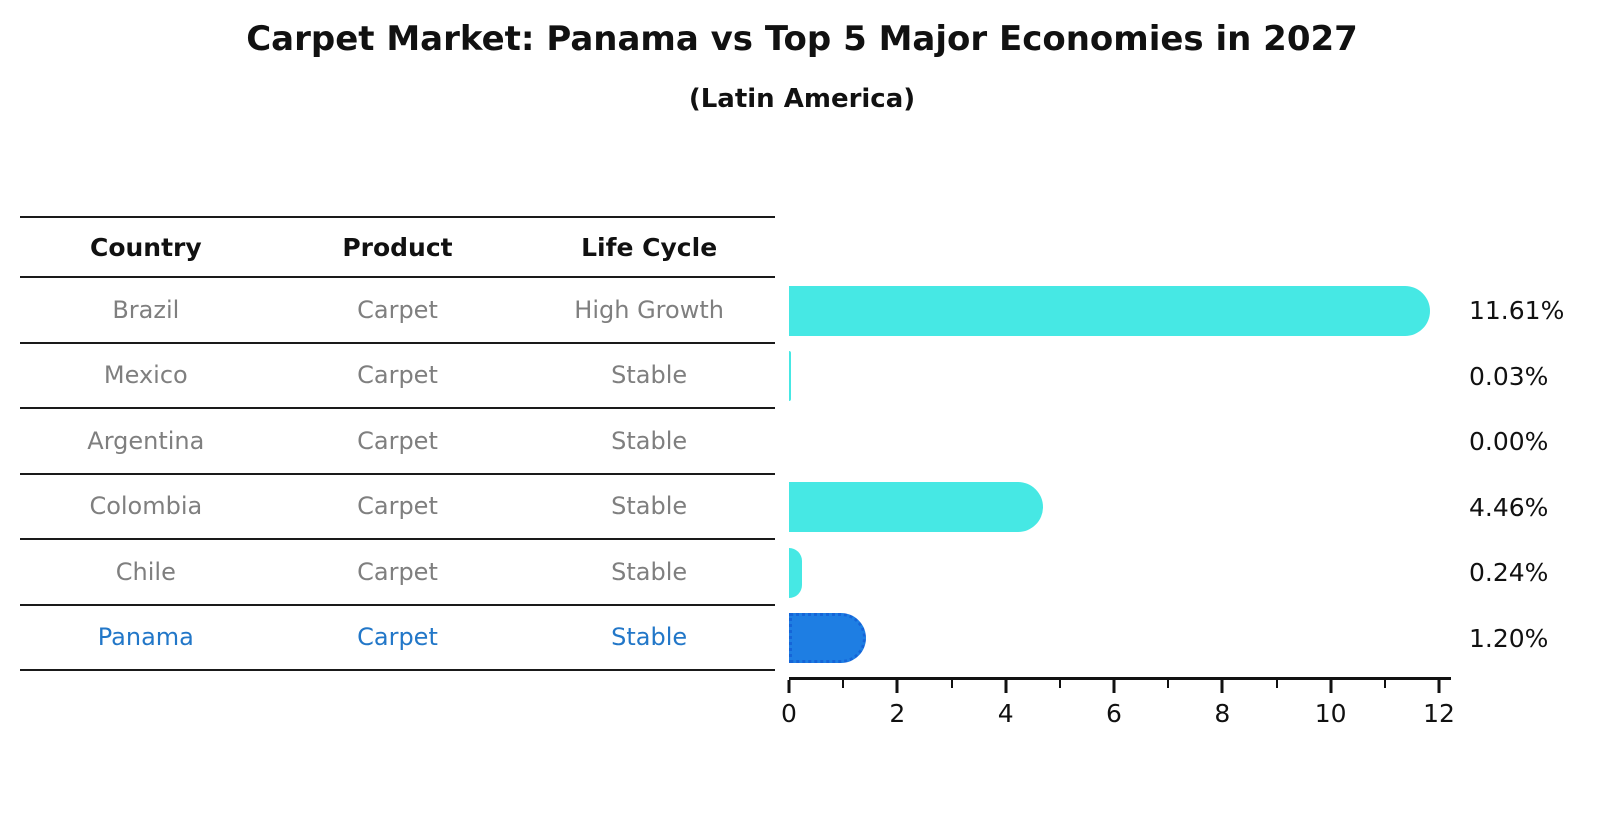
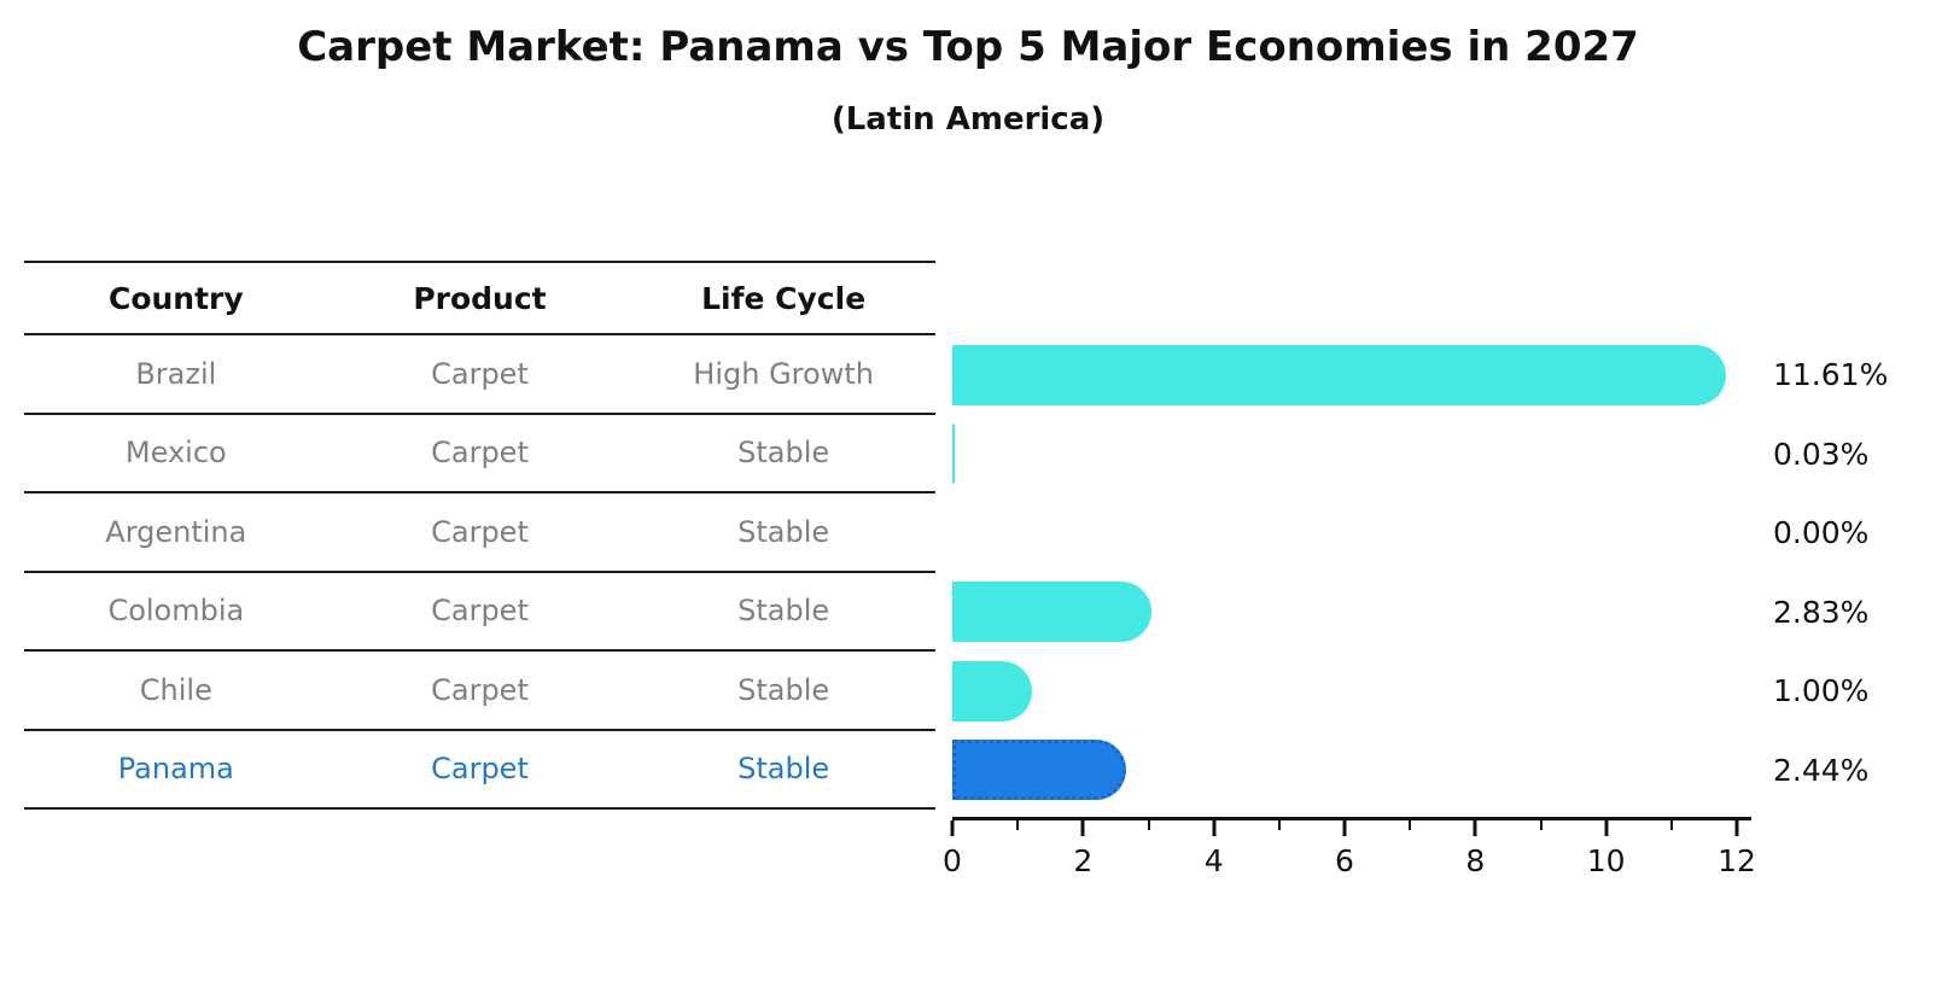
Colombia: 4.46% -> 2.83%
Chile: 0.24% -> 1.00%
Panama: 1.20% -> 2.44%
